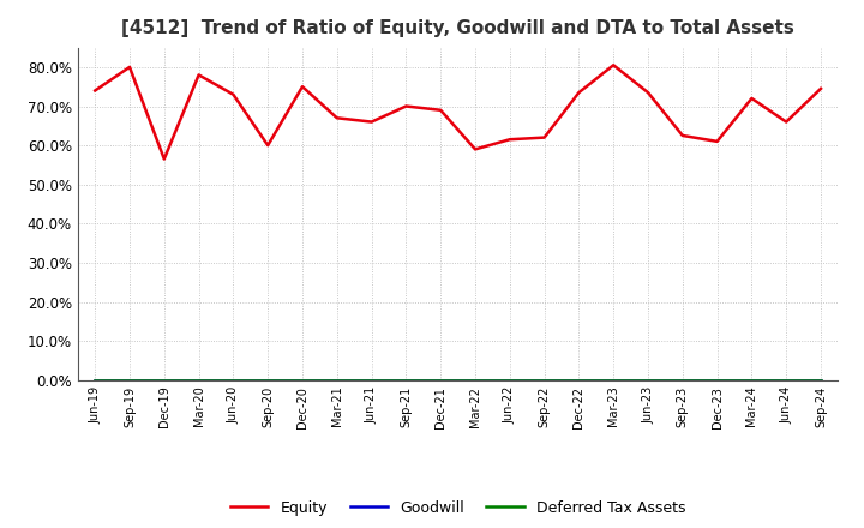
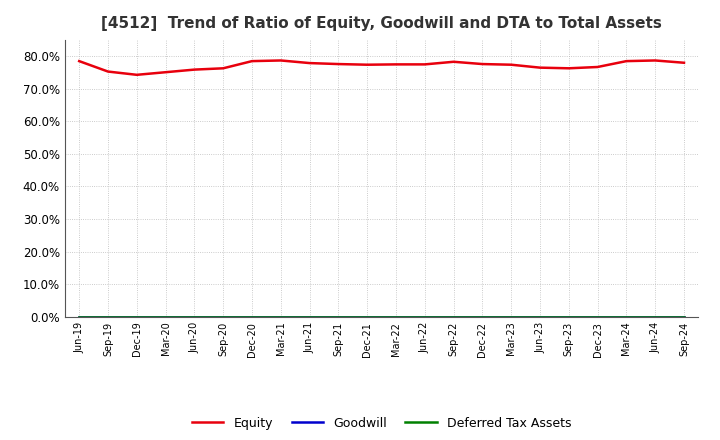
Equity/Jun-19: 74.0% -> 78.4%
Equity/Sep-19: 80.0% -> 75.2%
Equity/Dec-19: 56.5% -> 74.2%
Equity/Mar-20: 78.0% -> 75.0%
Equity/Jun-20: 73.0% -> 75.8%
Equity/Sep-20: 60.0% -> 76.2%
Equity/Dec-20: 75.0% -> 78.4%
Equity/Mar-21: 67.0% -> 78.6%
Equity/Jun-21: 66.0% -> 77.8%
Equity/Sep-21: 70.0% -> 77.5%
Equity/Dec-21: 69.0% -> 77.3%
Equity/Mar-22: 59.0% -> 77.4%
Equity/Jun-22: 61.5% -> 77.4%
Equity/Sep-22: 62.0% -> 78.2%
Equity/Dec-22: 73.5% -> 77.5%
Equity/Mar-23: 80.5% -> 77.3%
Equity/Jun-23: 73.5% -> 76.4%
Equity/Sep-23: 62.5% -> 76.2%
Equity/Dec-23: 61.0% -> 76.6%
Equity/Mar-24: 72.0% -> 78.4%
Equity/Jun-24: 66.0% -> 78.6%
Equity/Sep-24: 74.5% -> 77.9%
